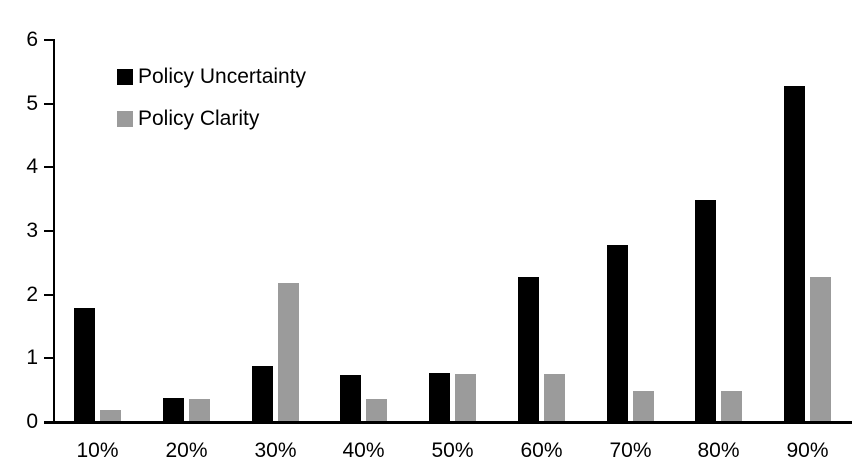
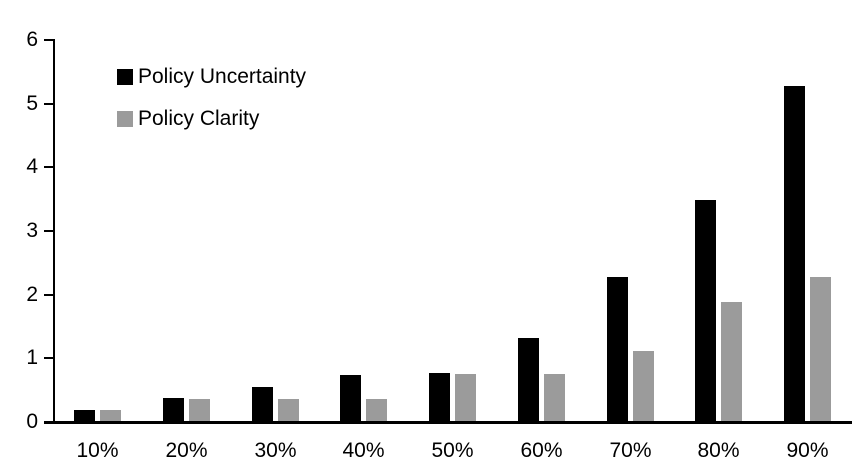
Policy Uncertainty/10%: 1.8 -> 0.2
Policy Uncertainty/30%: 0.9 -> 0.6
Policy Clarity/30%: 2.2 -> 0.4
Policy Uncertainty/60%: 2.3 -> 1.3
Policy Uncertainty/70%: 2.8 -> 2.3
Policy Clarity/70%: 0.5 -> 1.1
Policy Clarity/80%: 0.5 -> 1.9
